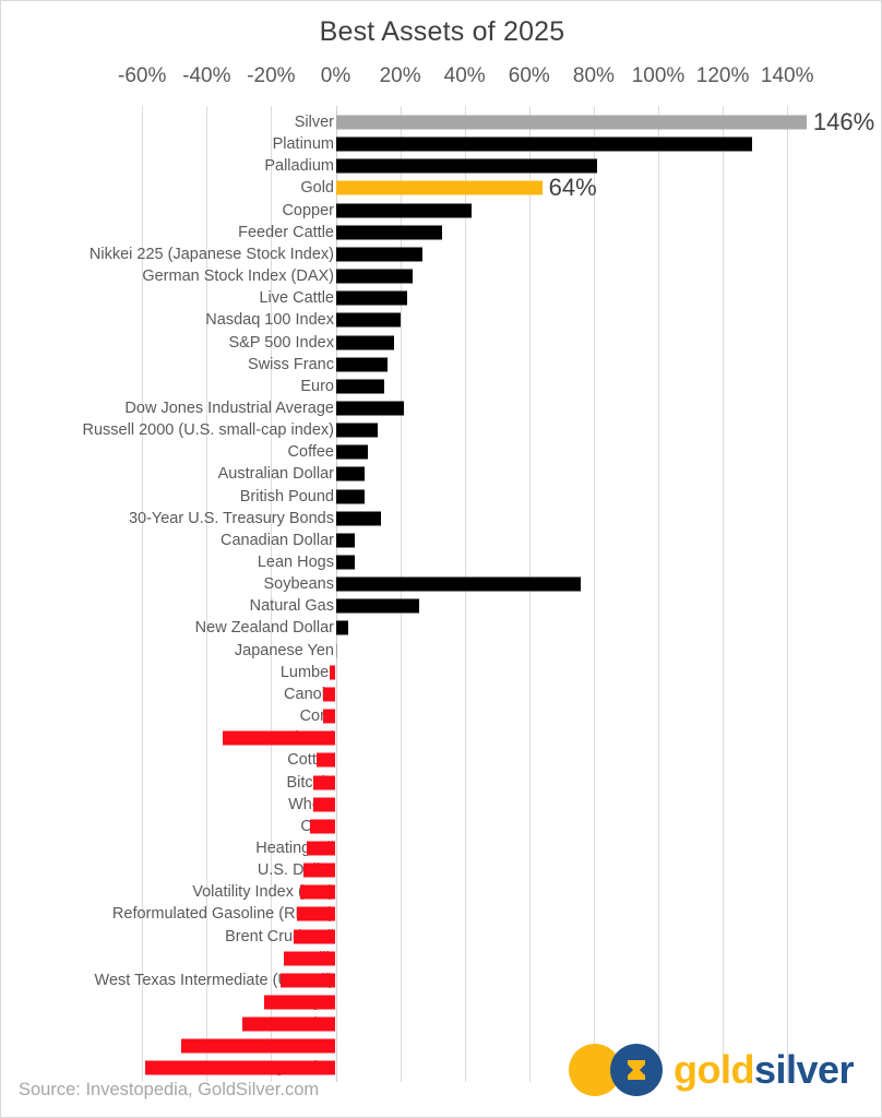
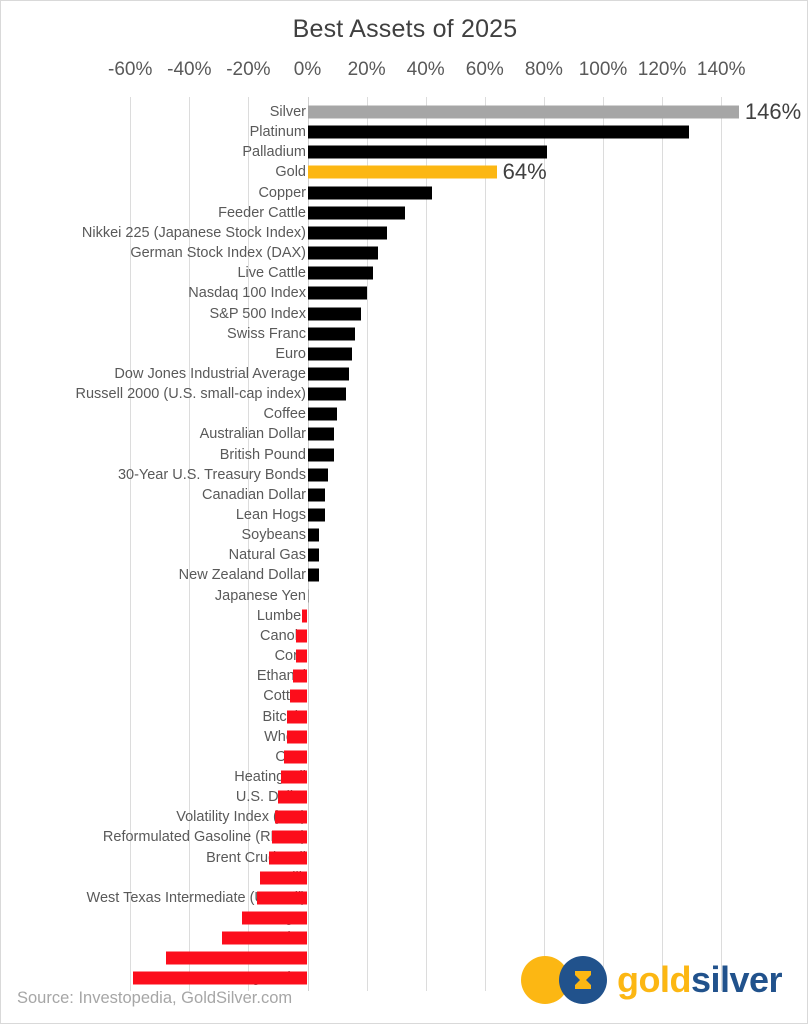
Dow Jones Industrial Average: 21% -> 14%
30-Year U.S. Treasury Bonds: 14% -> 7%
Soybeans: 76% -> 4%
Natural Gas: 26% -> 4%
Ethanol: -35% -> -5%
